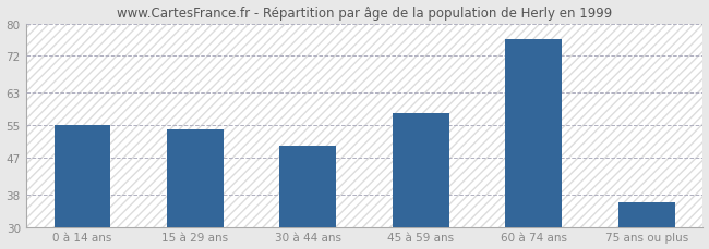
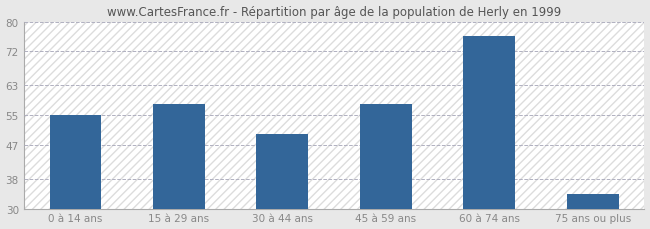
15 à 29 ans: 54 -> 58
75 ans ou plus: 36 -> 34
